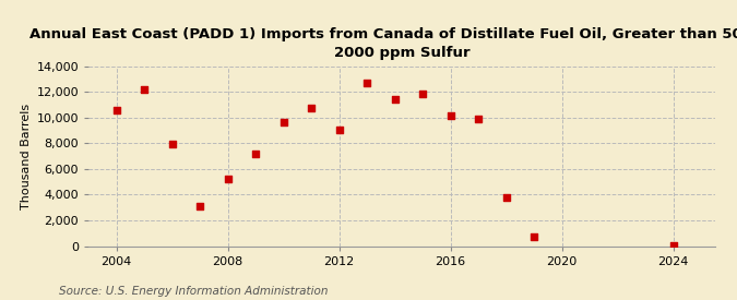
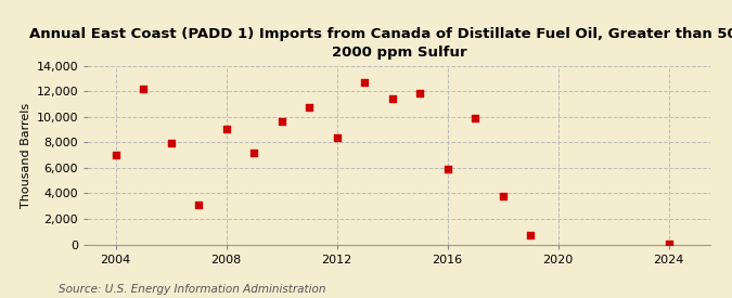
2004: 10,600 -> 7,000
2008: 5,200 -> 9,000
2012: 9,000 -> 8,400
2016: 10,100 -> 5,900
